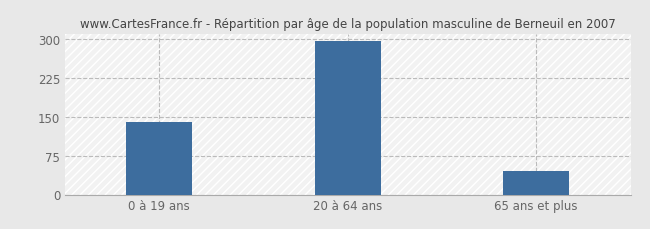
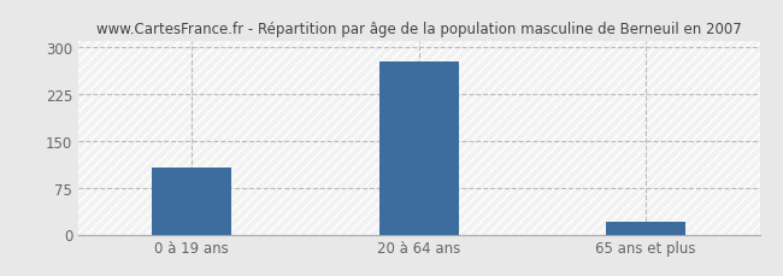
0 à 19 ans: 140 -> 106
20 à 64 ans: 296 -> 276
65 ans et plus: 46 -> 20
